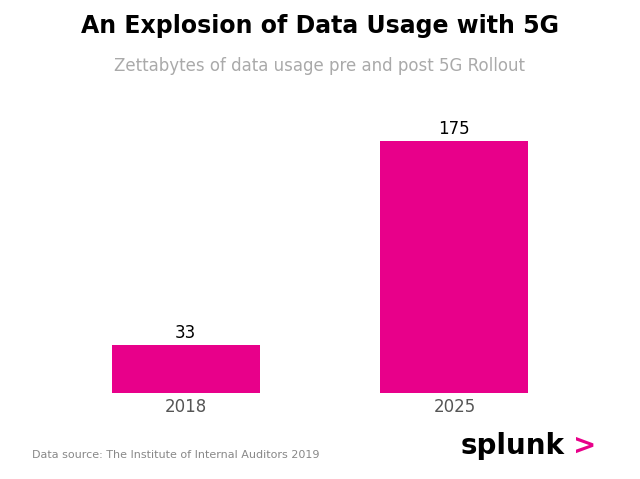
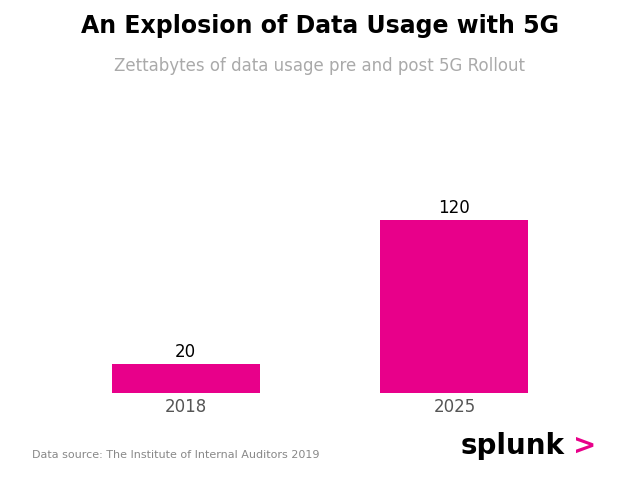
2018: 33 -> 20
2025: 175 -> 120
